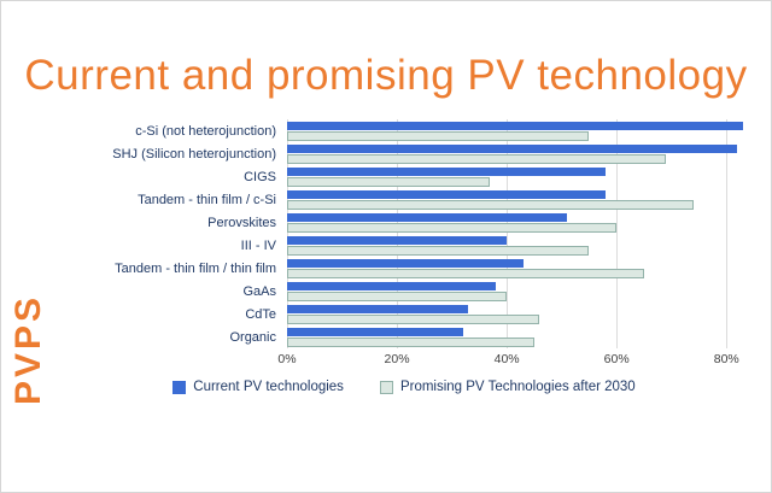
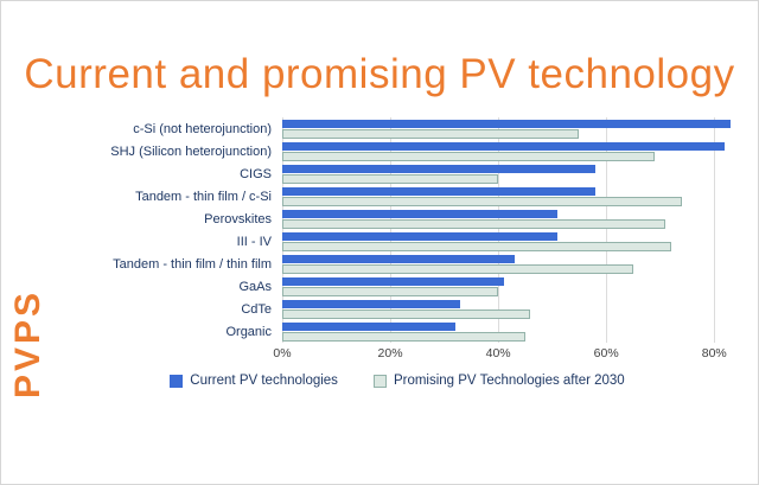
Promising PV Technologies after 2030/CIGS: 37% -> 40%
Promising PV Technologies after 2030/Perovskites: 60% -> 71%
Current PV technologies/III - IV: 40% -> 51%
Promising PV Technologies after 2030/III - IV: 55% -> 72%
Current PV technologies/GaAs: 38% -> 41%
